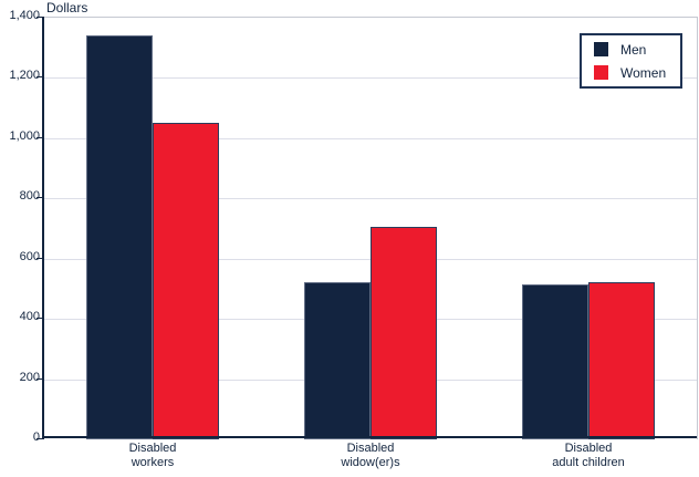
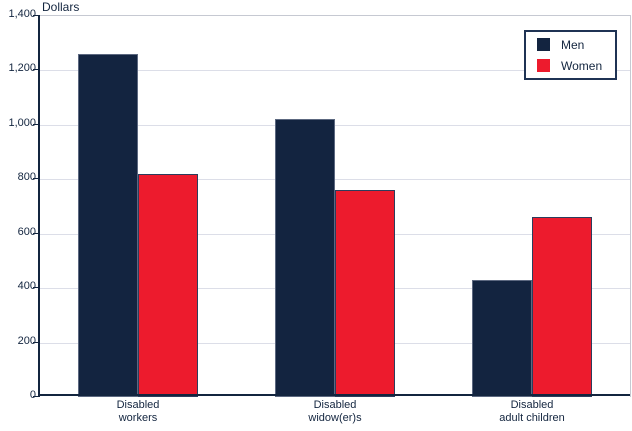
Men/Disabled workers: 1340 -> 1260
Women/Disabled workers: 1050 -> 820
Men/Disabled widow(er)s: 520 -> 1020
Women/Disabled widow(er)s: 700 -> 760
Men/Disabled adult children: 520 -> 430
Women/Disabled adult children: 520 -> 660
